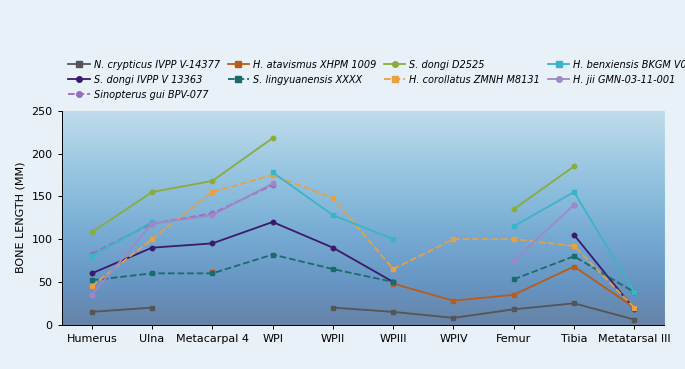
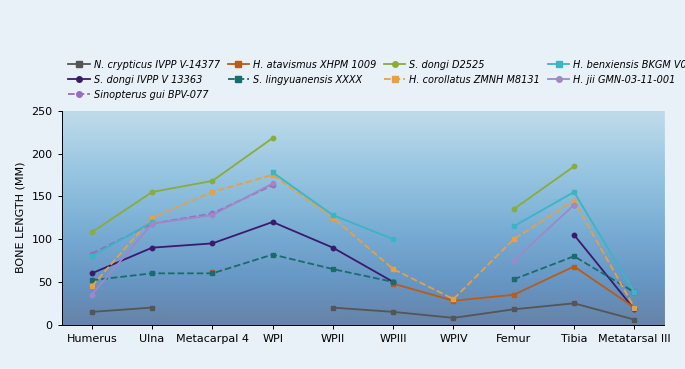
H. corollatus ZMNH M8131/Ulna: 100 -> 125
H. corollatus ZMNH M8131/WPII: 148 -> 125
H. corollatus ZMNH M8131/WPIV: 100 -> 30
H. corollatus ZMNH M8131/Tibia: 92 -> 145
